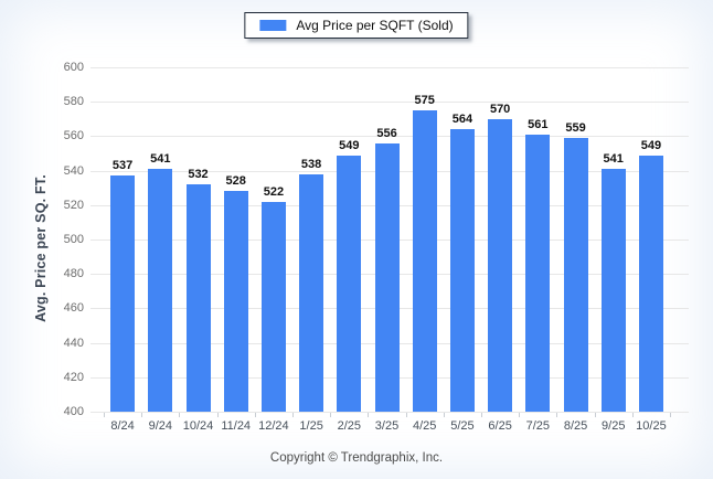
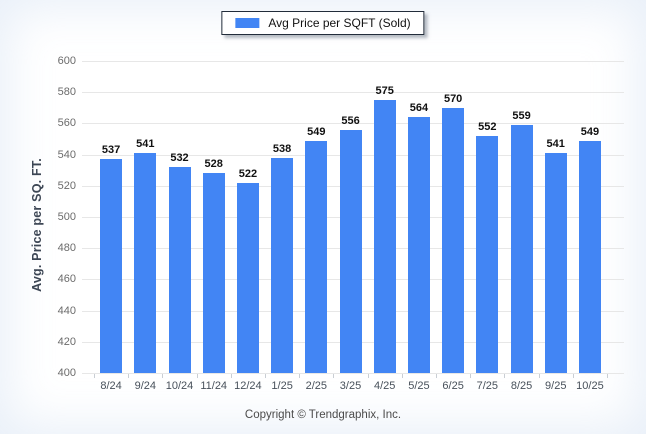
7/25: 561 -> 552
